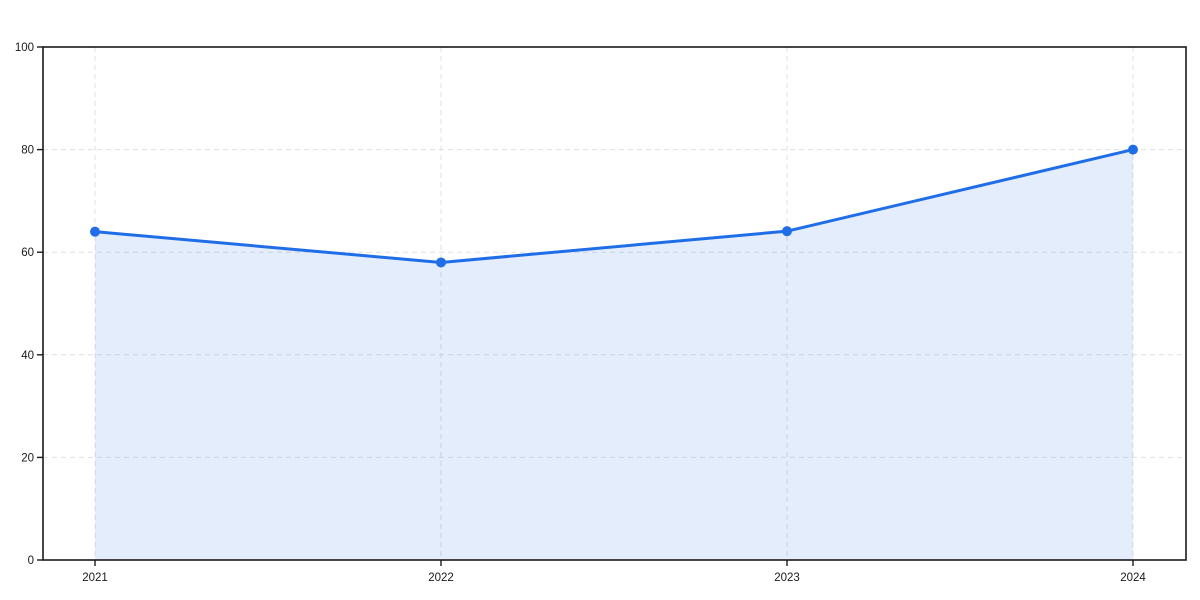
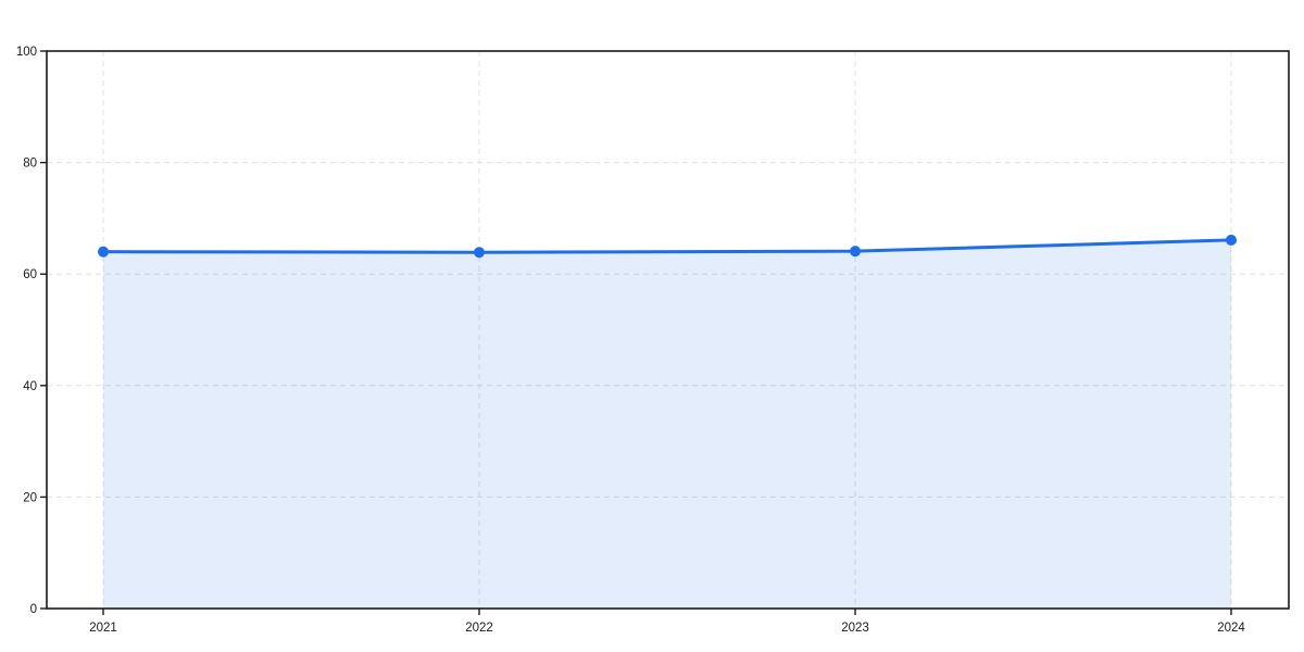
2022: 58 -> 64
2024: 80 -> 66
